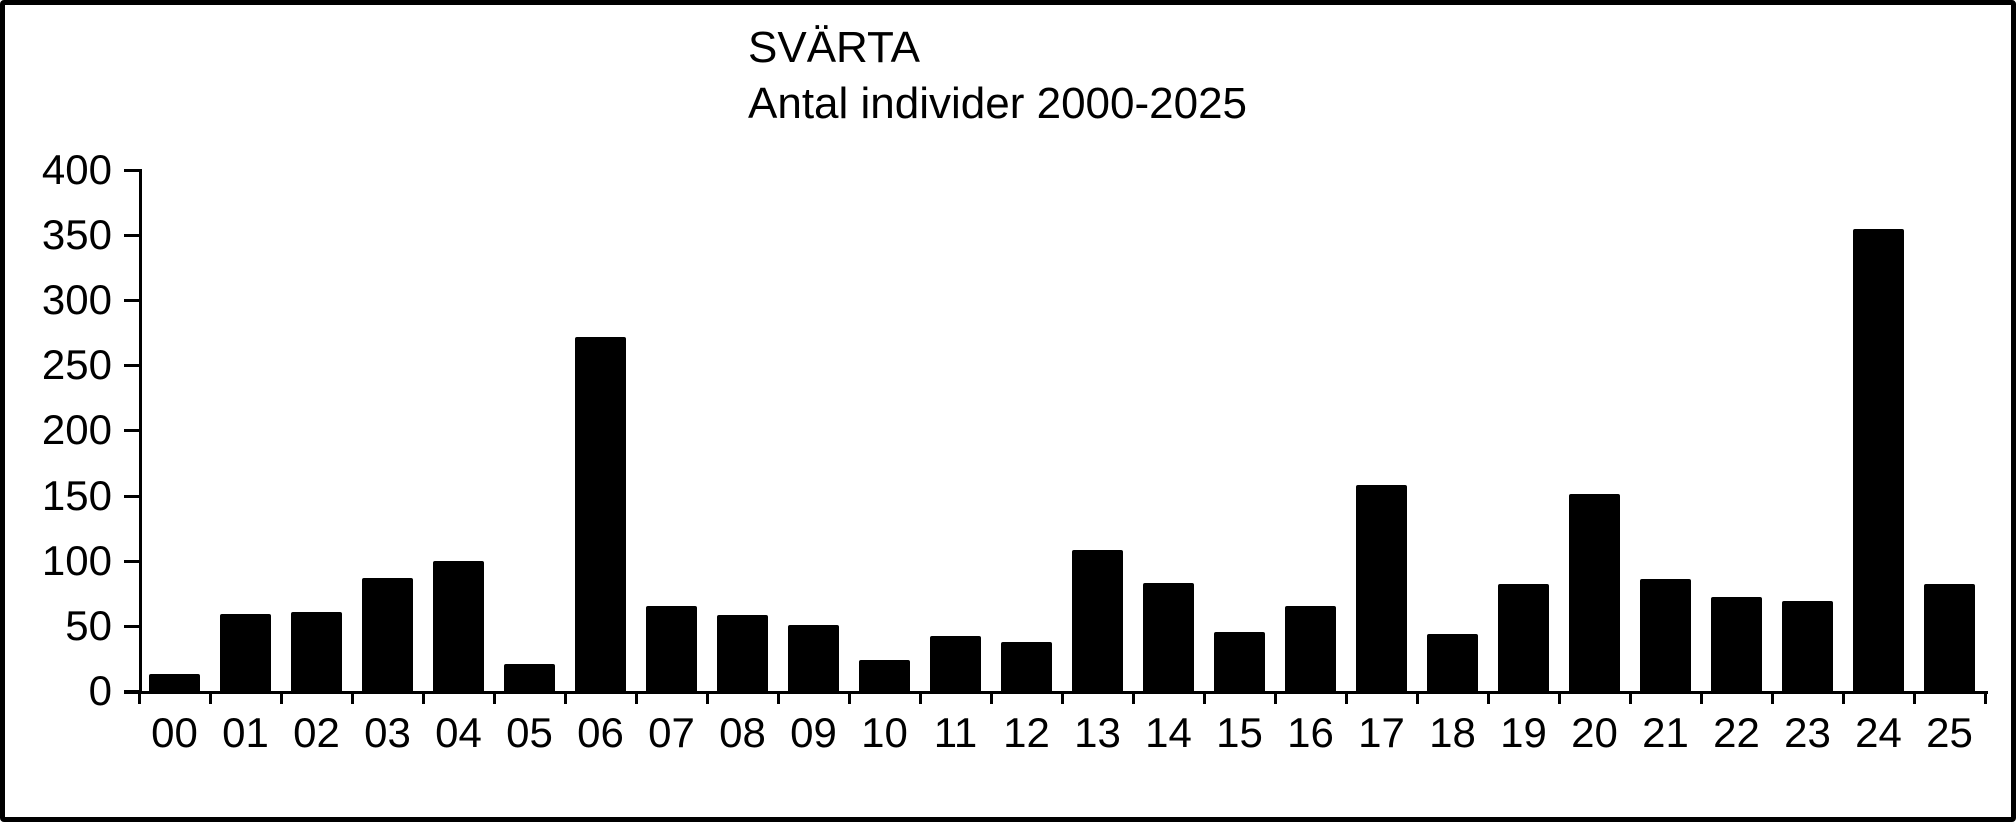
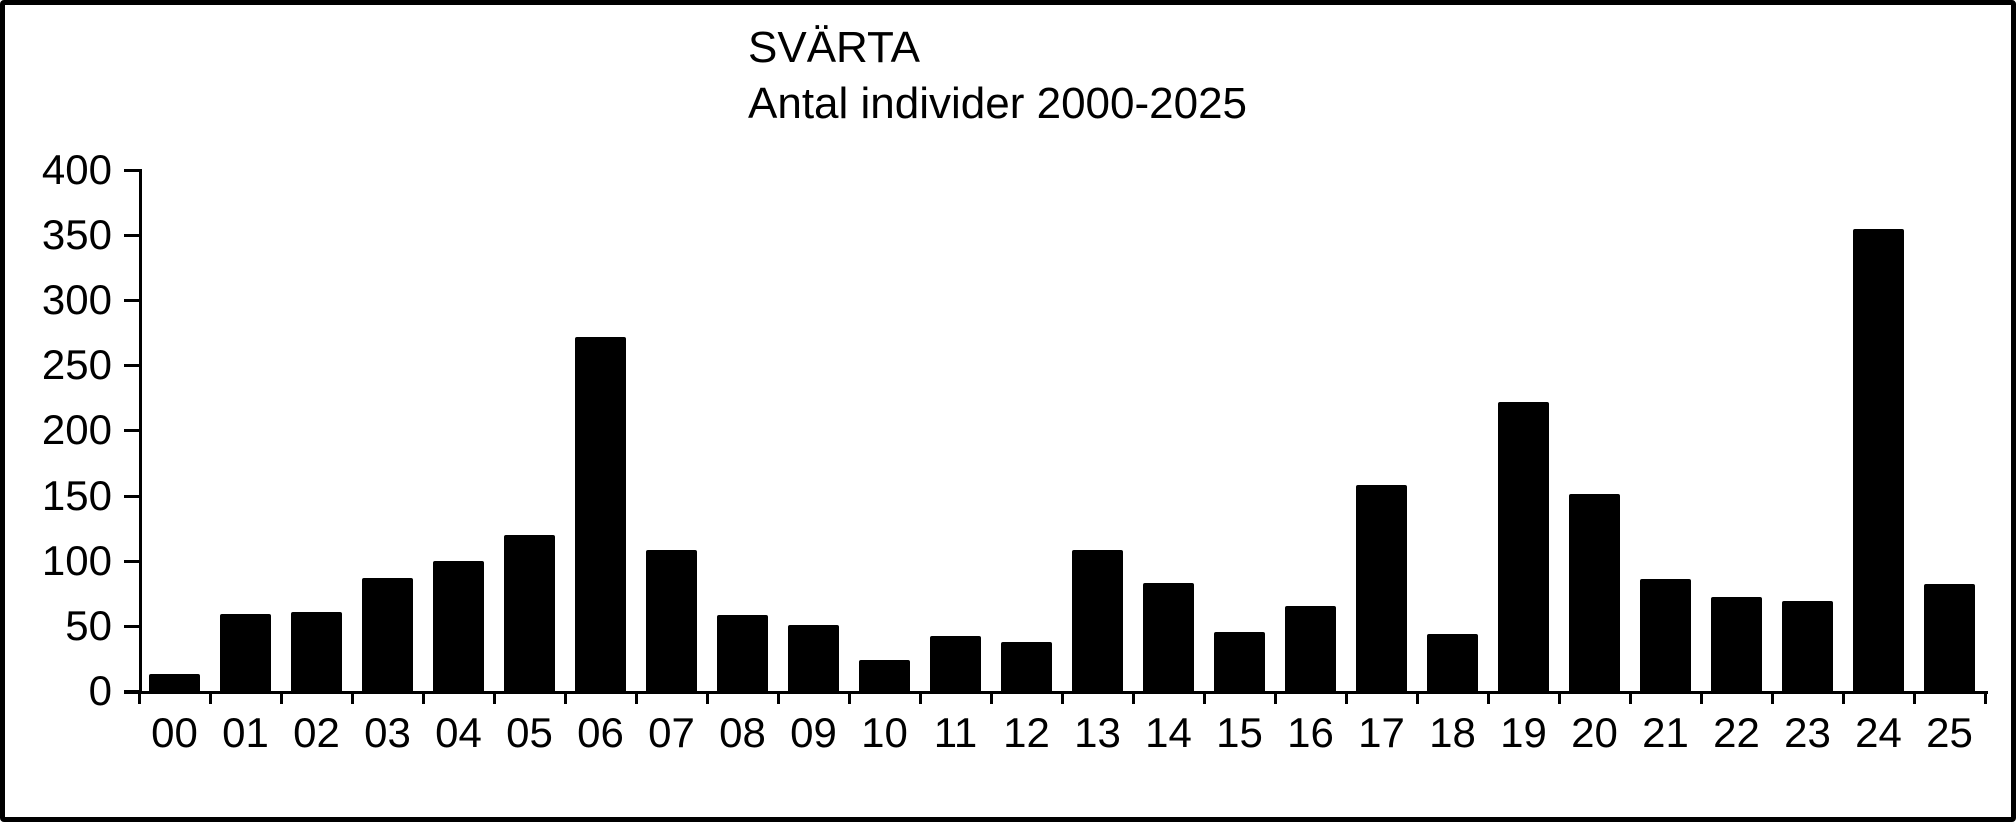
05: 21 -> 120
07: 65 -> 108
19: 82 -> 222
